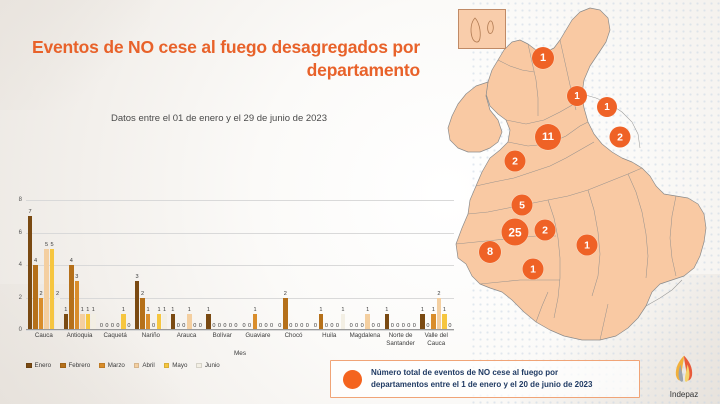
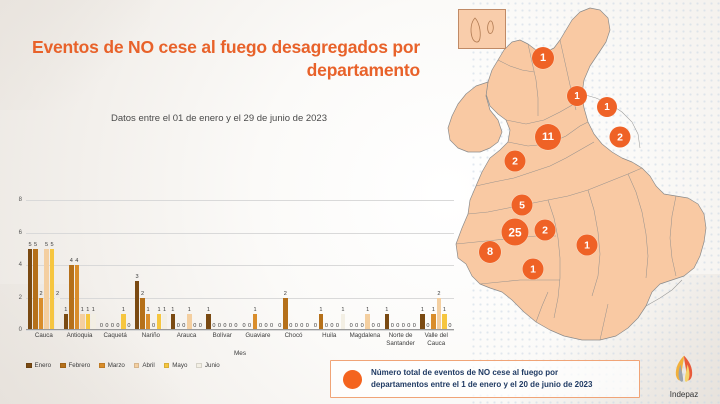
Enero/Cauca: 7 -> 5
Febrero/Cauca: 4 -> 5
Marzo/Antioquia: 3 -> 4
